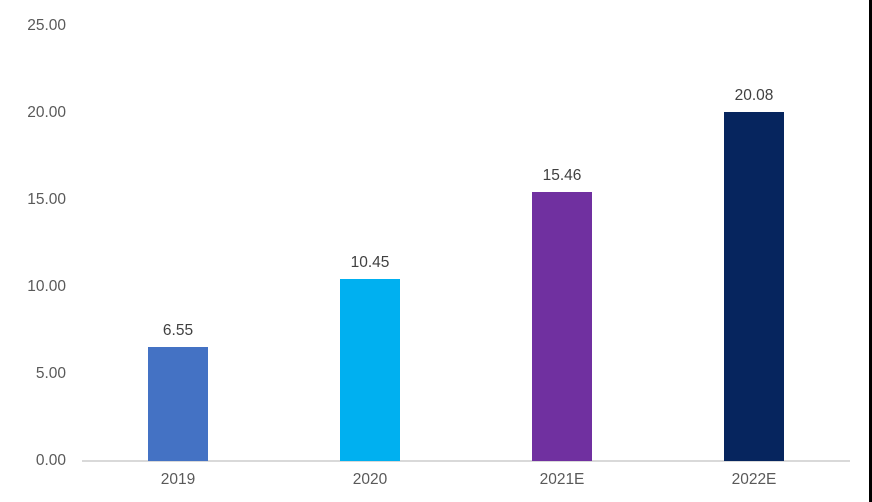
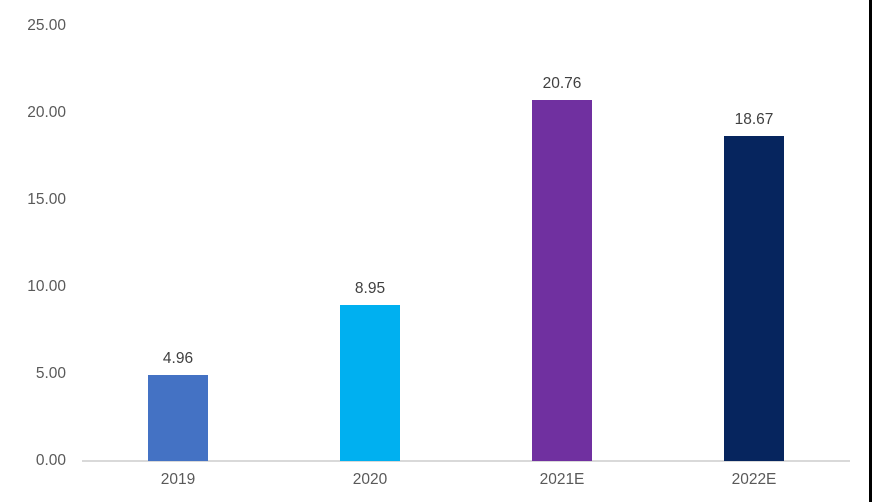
2019: 6.55 -> 4.96
2020: 10.45 -> 8.95
2021E: 15.46 -> 20.76
2022E: 20.08 -> 18.67
